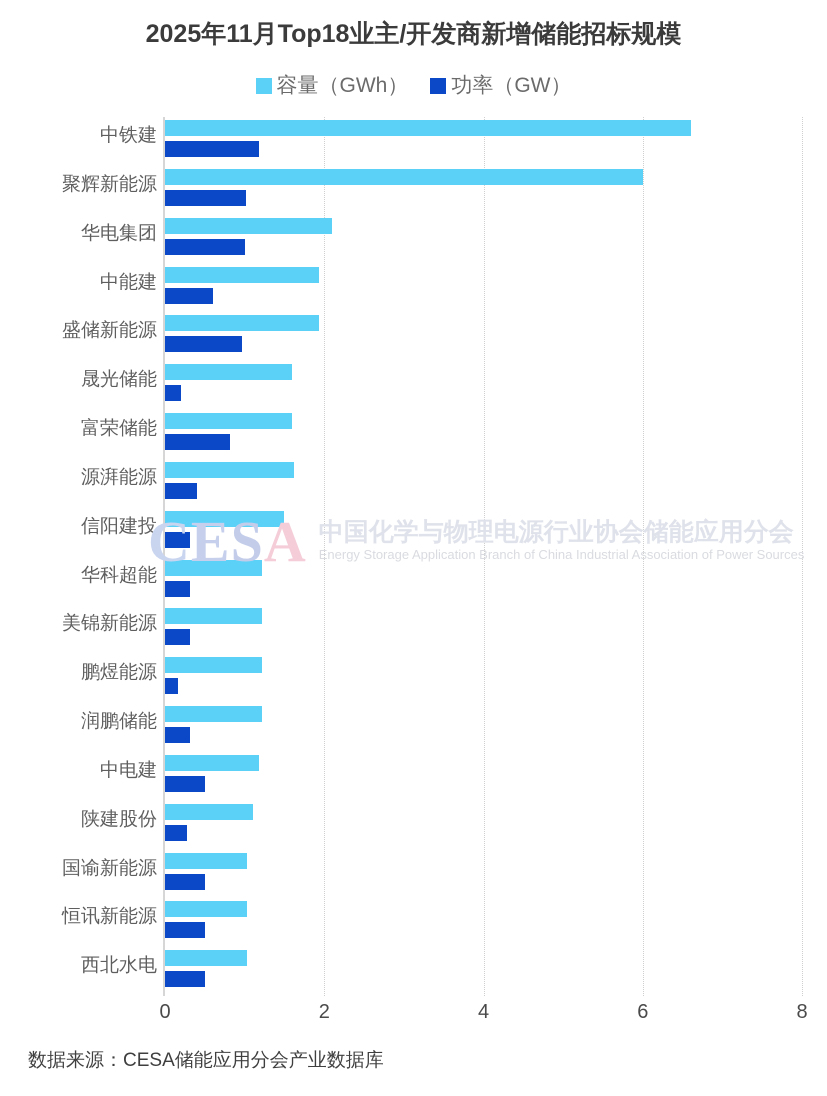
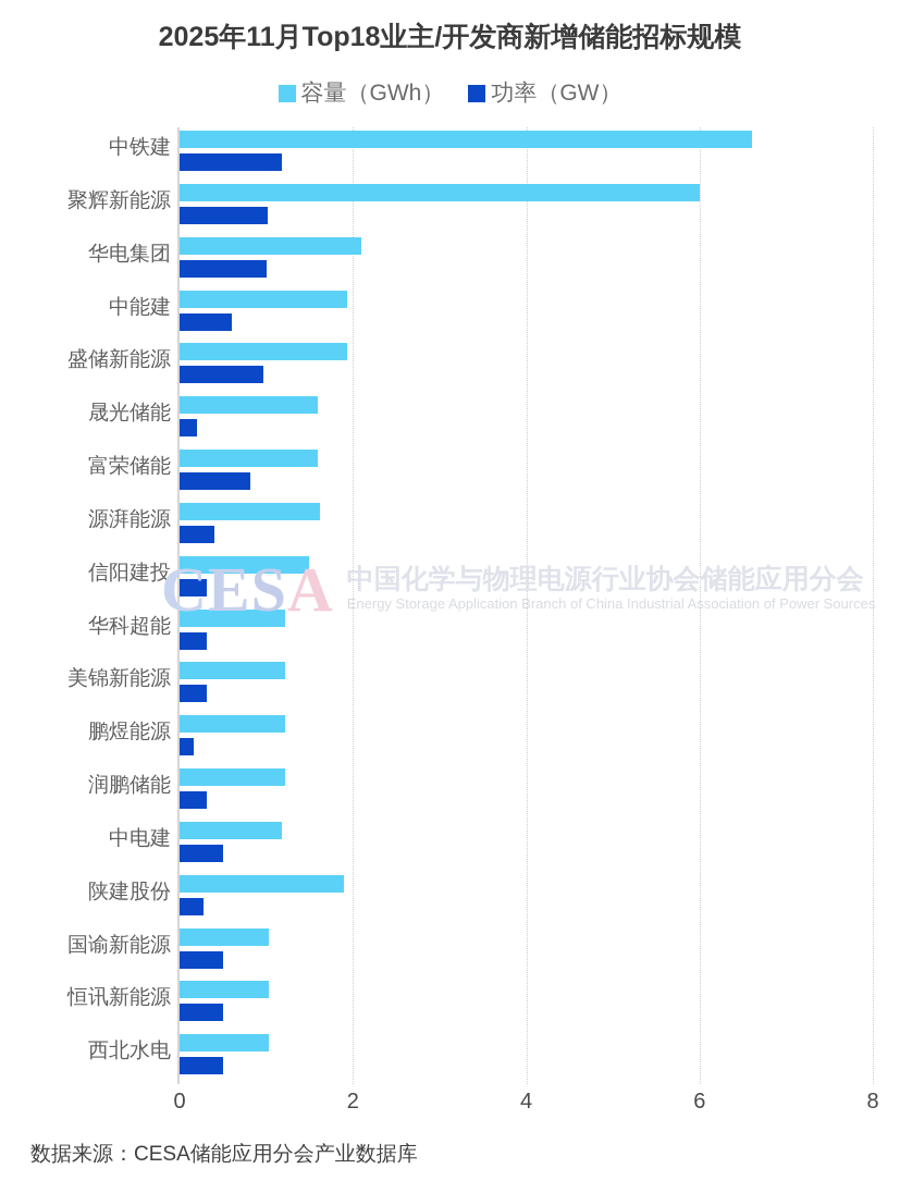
容量（GWh）/陕建股份: 1.1 -> 1.9
